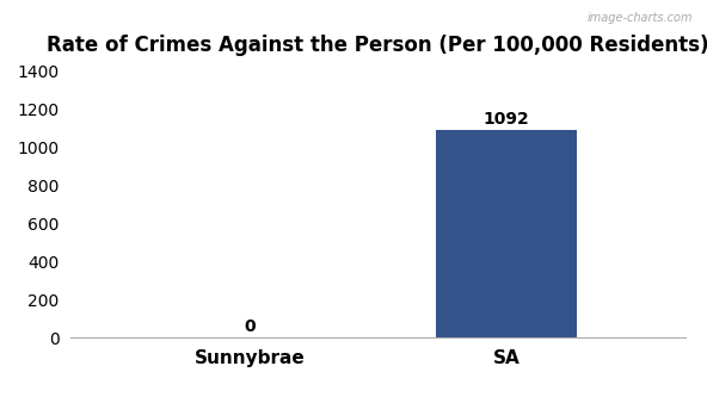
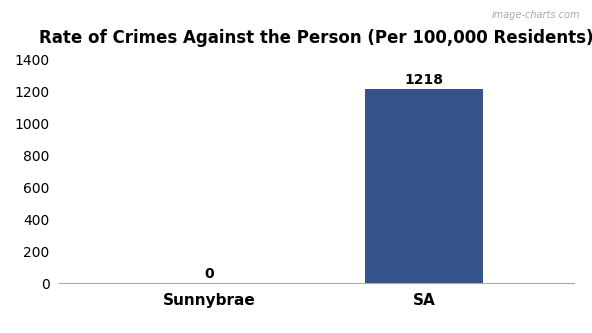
SA: 1092 -> 1218
